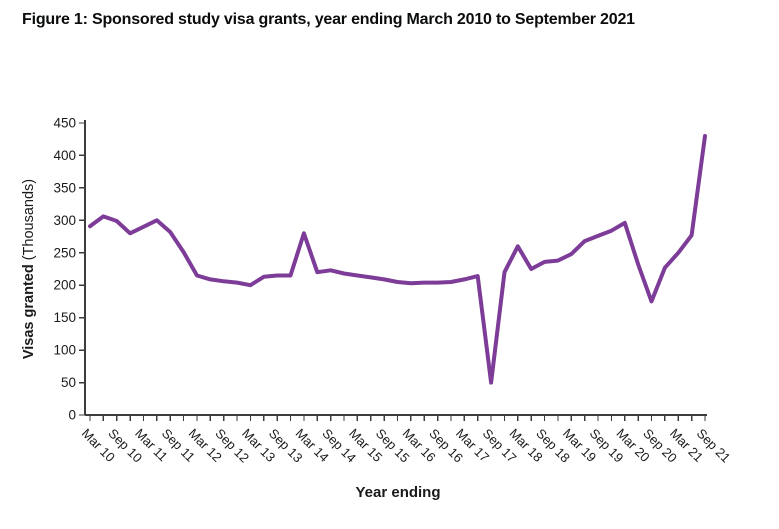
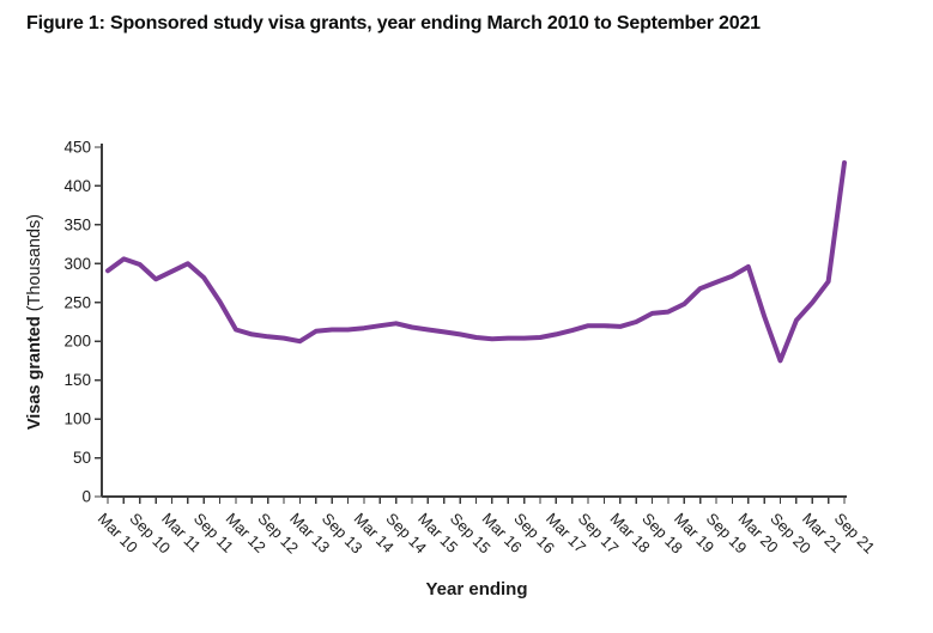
Mar 14: 280 -> 220
Sep 17: 50 -> 220
Mar 18: 260 -> 220
